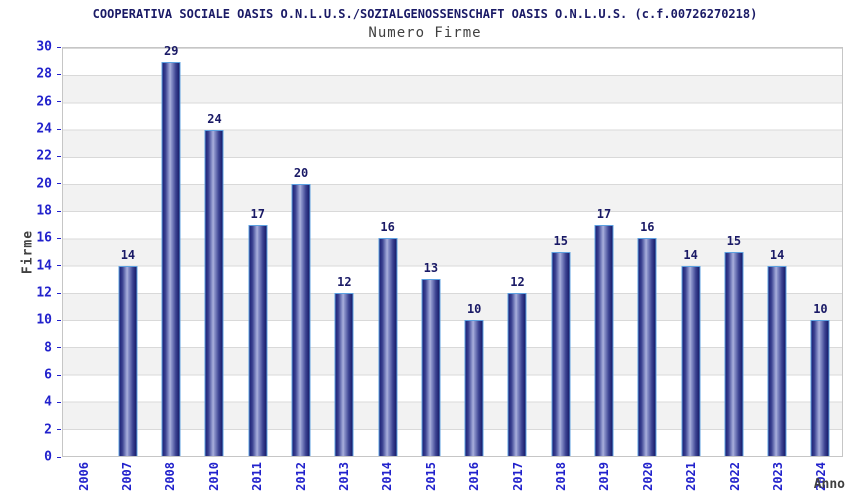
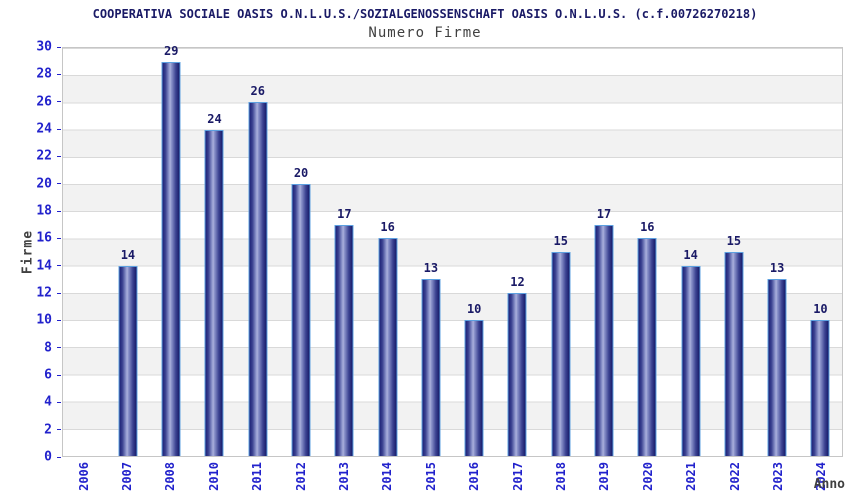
2011: 17 -> 26
2013: 12 -> 17
2023: 14 -> 13
